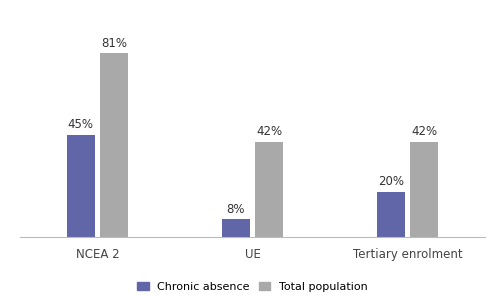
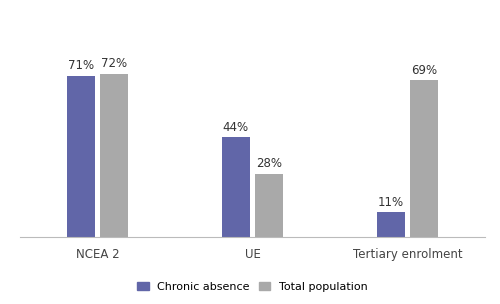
Chronic absence/NCEA 2: 45% -> 71%
Total population/NCEA 2: 81% -> 72%
Chronic absence/UE: 8% -> 44%
Total population/UE: 42% -> 28%
Chronic absence/Tertiary enrolment: 20% -> 11%
Total population/Tertiary enrolment: 42% -> 69%
